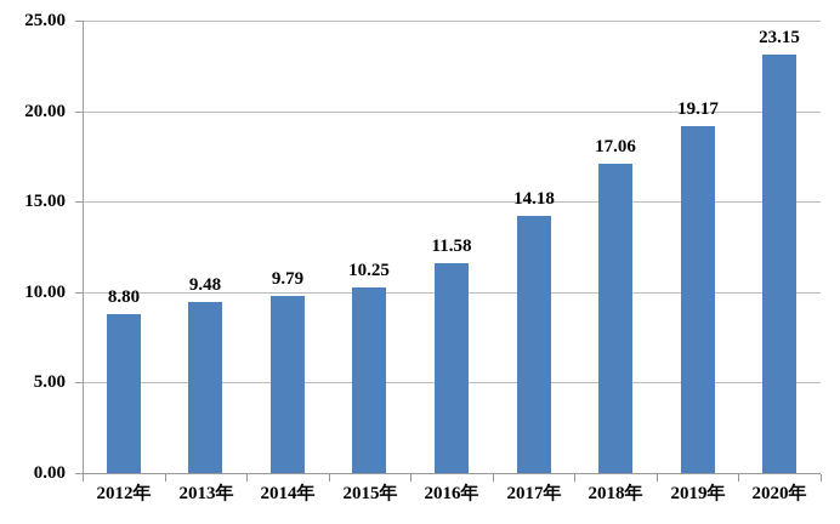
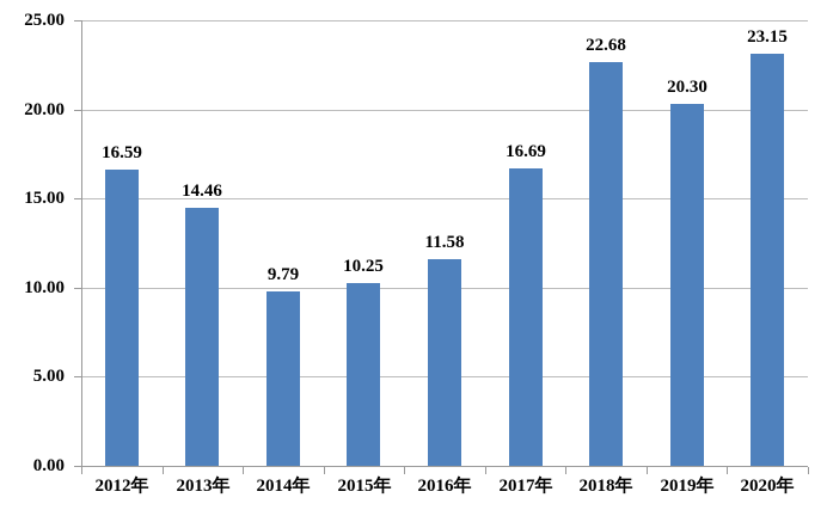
2012年: 8.80 -> 16.59
2013年: 9.48 -> 14.46
2017年: 14.18 -> 16.69
2018年: 17.06 -> 22.68
2019年: 19.17 -> 20.30
